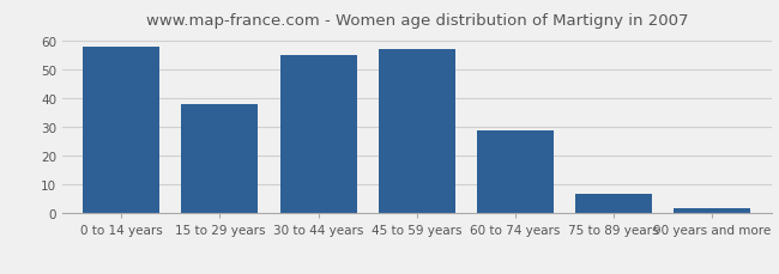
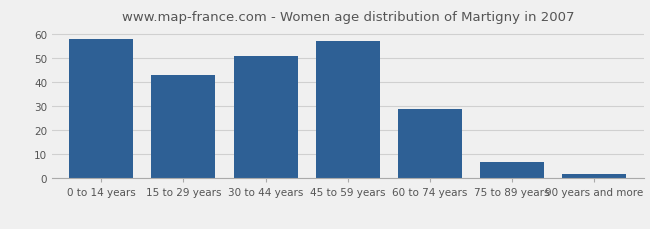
15 to 29 years: 38 -> 43
30 to 44 years: 55 -> 51
